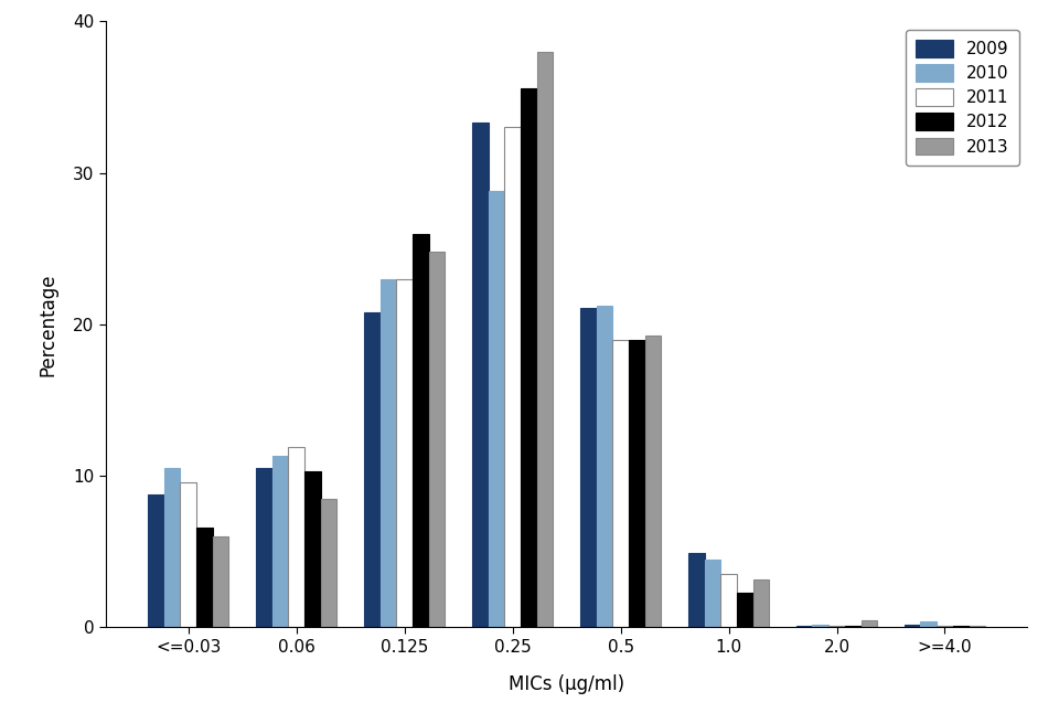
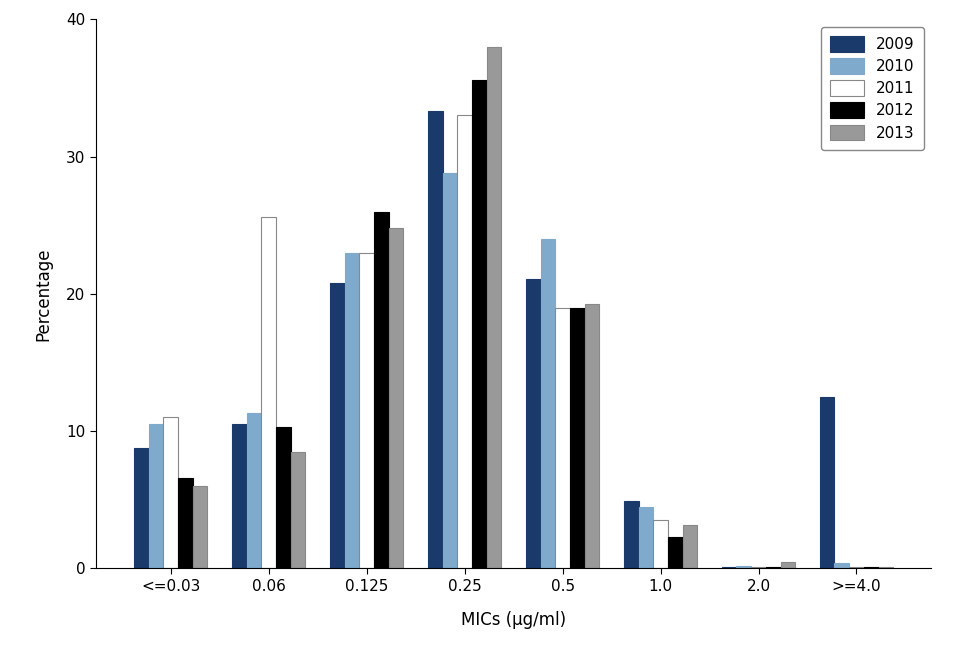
2011/<=0.03: 9.6 -> 11.0
2011/0.06: 11.9 -> 25.6
2010/0.5: 21.2 -> 24.0
2009/>=4.0: 0.2 -> 12.5
